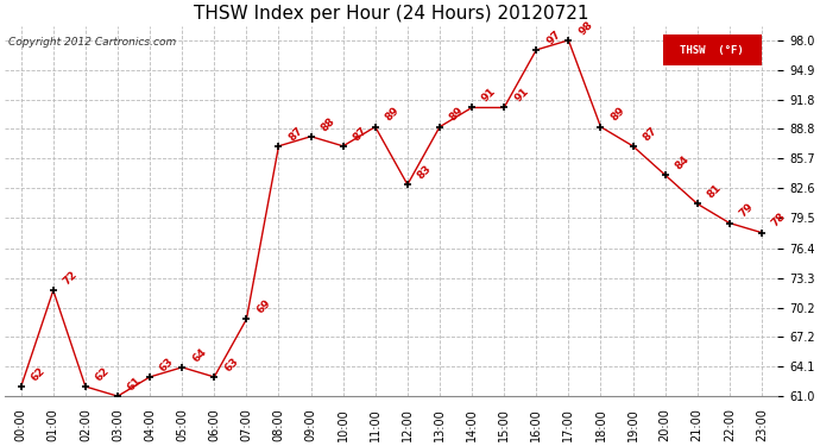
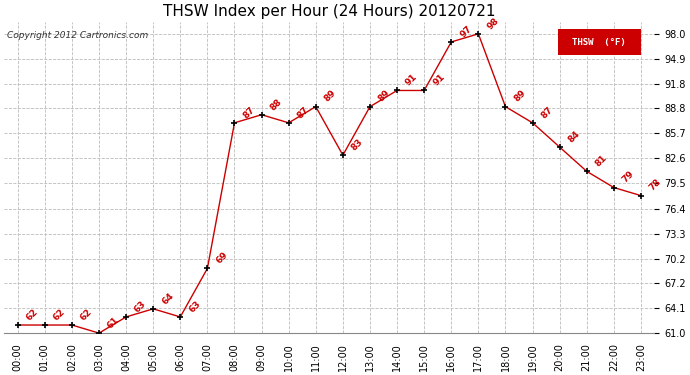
01:00: 72 -> 62
